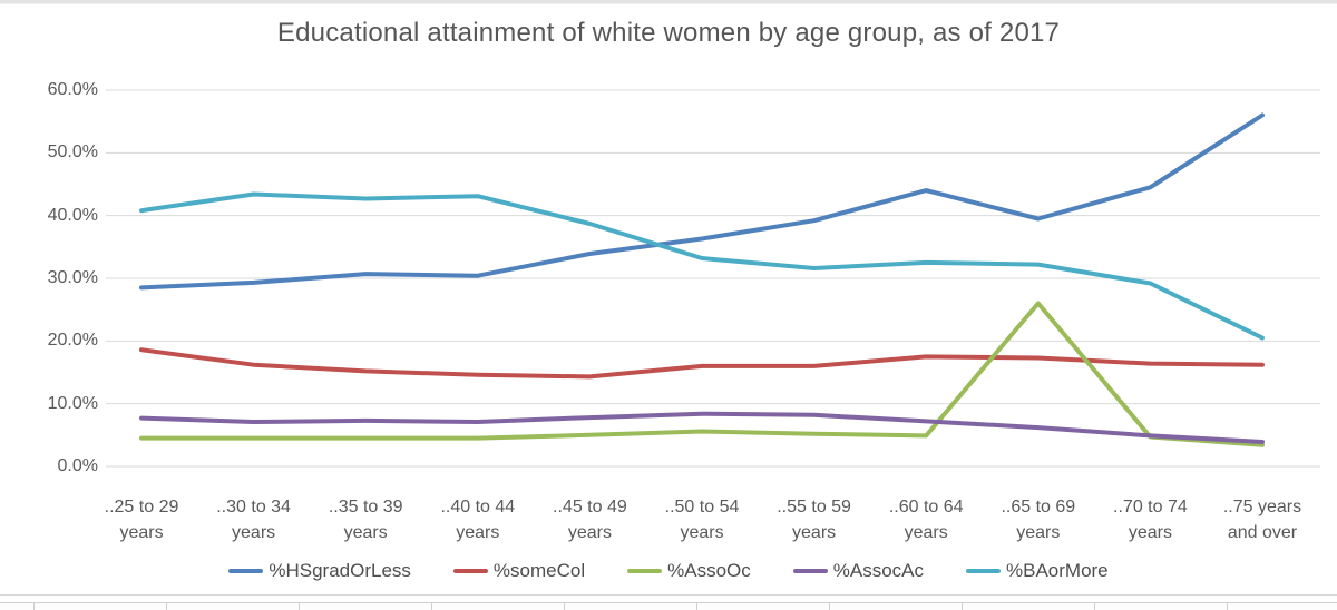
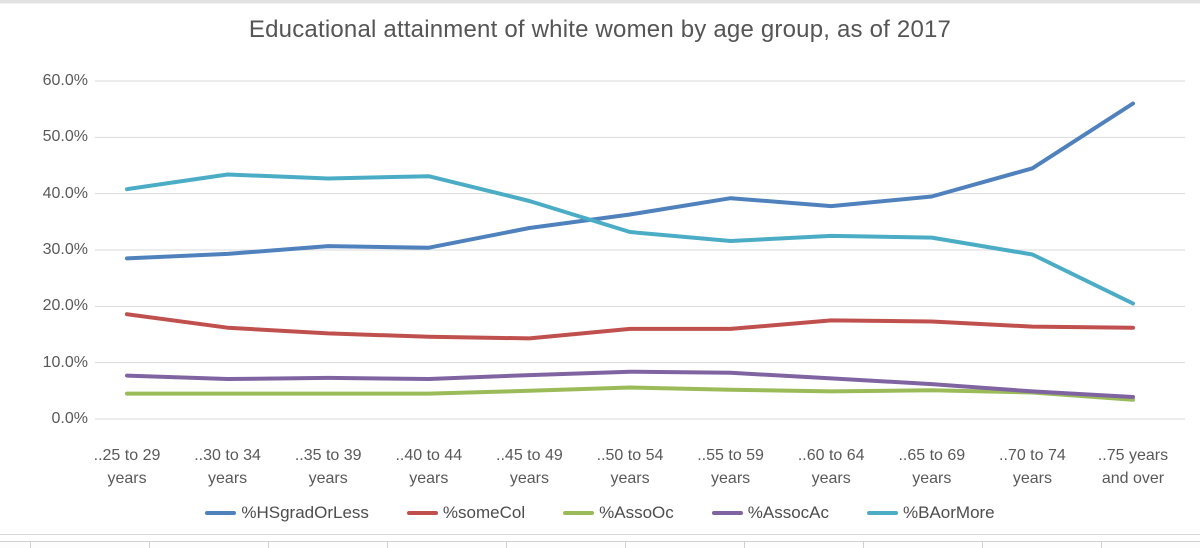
%HSgradOrLess/..60 to 64 years: 44% -> 38%
%AssoOc/..65 to 69 years: 26% -> 5%
